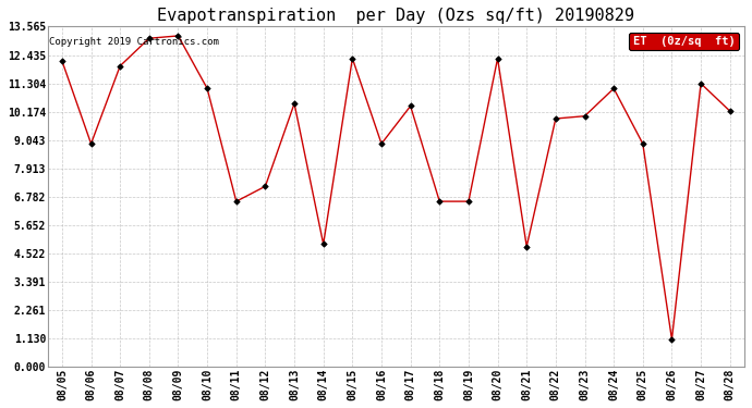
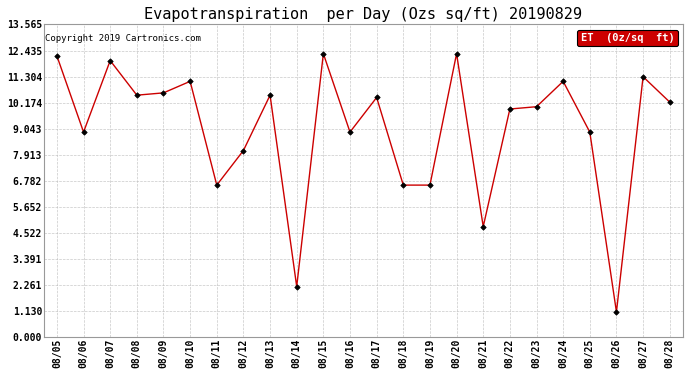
08/08: 13.1 -> 10.5
08/09: 13.2 -> 10.6
08/12: 7.2 -> 8.1
08/14: 4.9 -> 2.2
